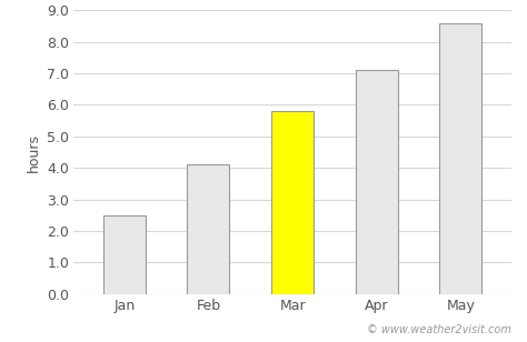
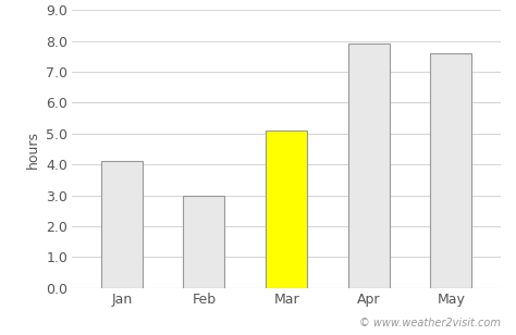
Jan: 2.5 -> 4.1
Feb: 4.1 -> 3.0
Mar: 5.8 -> 5.1
Apr: 7.1 -> 7.9
May: 8.6 -> 7.6
